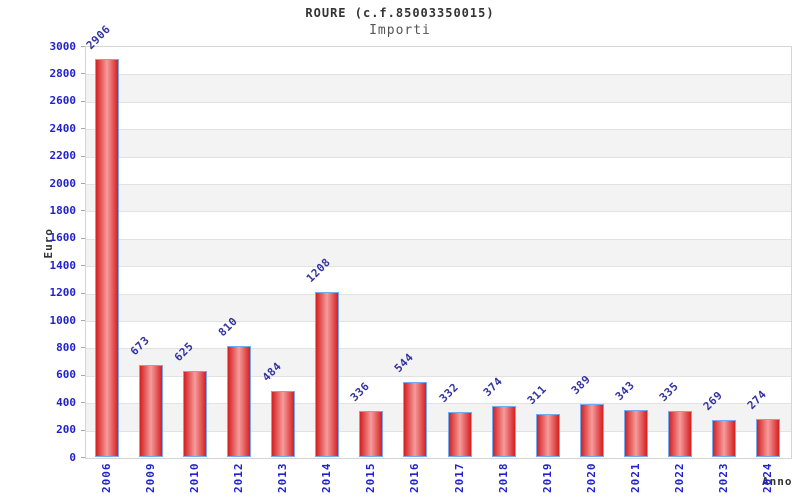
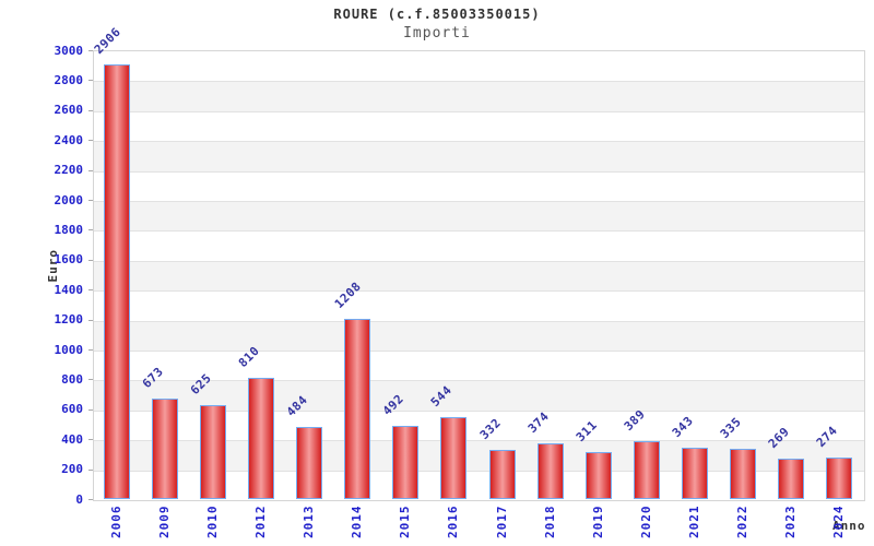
2015: 336 -> 492
